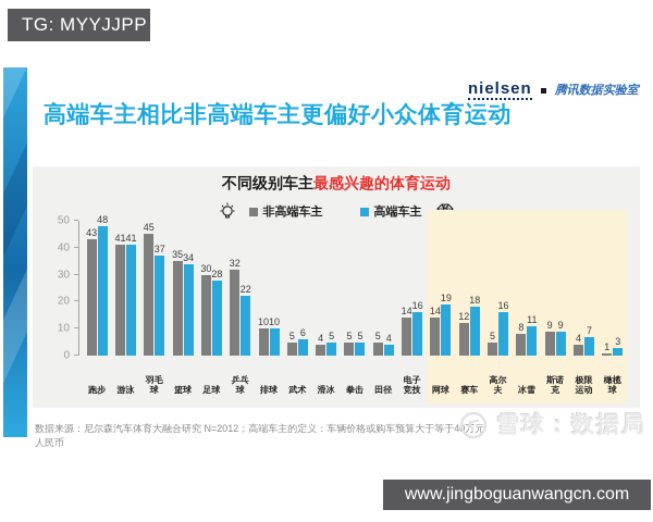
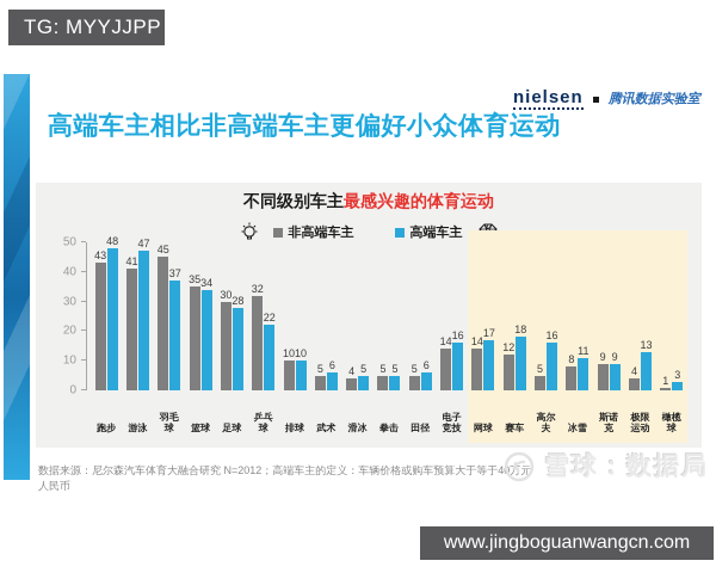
高端车主/游泳: 41 -> 47
高端车主/田径: 4 -> 6
高端车主/网球: 19 -> 17
高端车主/极限运动: 7 -> 13
